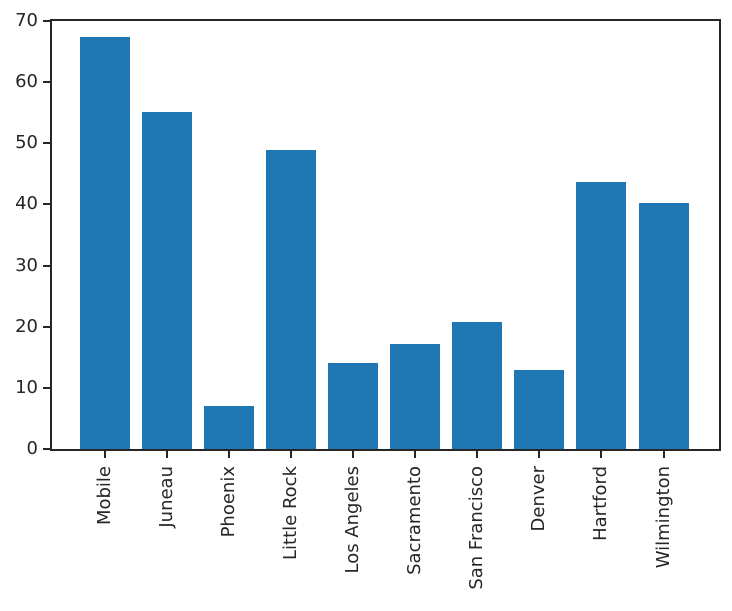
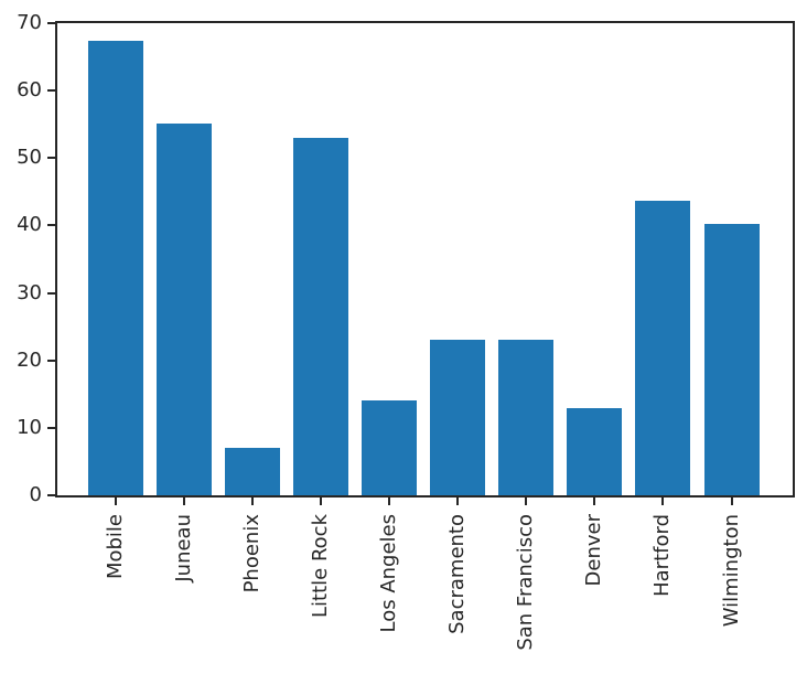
Little Rock: 49 -> 53
Sacramento: 17 -> 23
San Francisco: 21 -> 23
